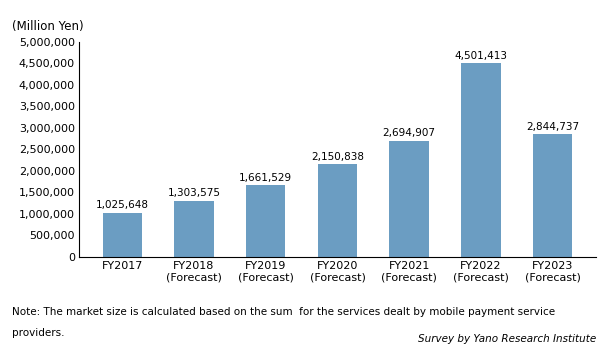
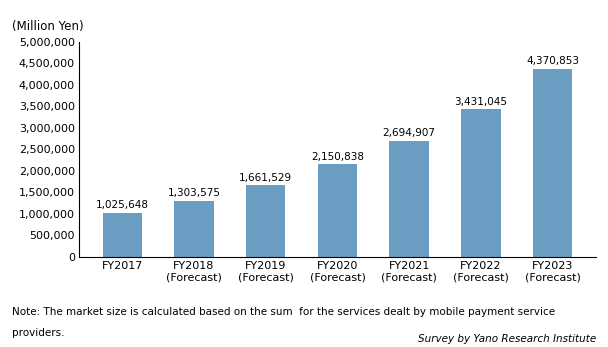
FY2022 (Forecast): 4,501,413 -> 3,431,045
FY2023 (Forecast): 2,844,737 -> 4,370,853
